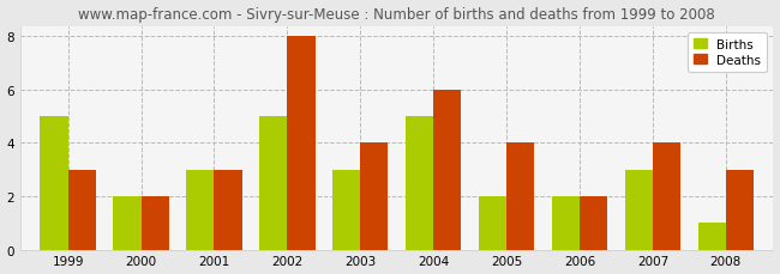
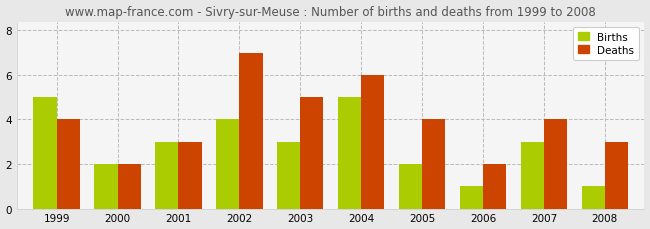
Deaths/1999: 3 -> 4
Births/2002: 5 -> 4
Deaths/2002: 8 -> 7
Deaths/2003: 4 -> 5
Births/2006: 2 -> 1
